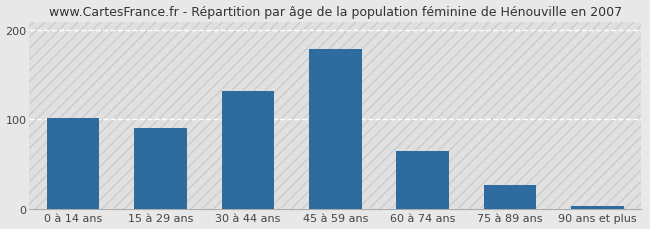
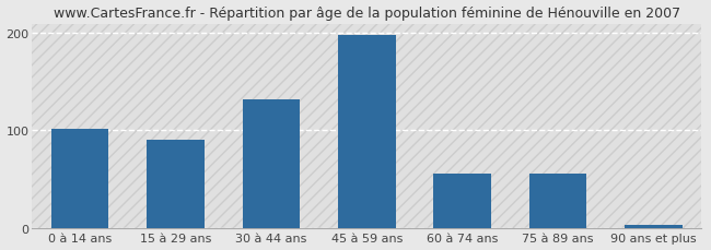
45 à 59 ans: 179 -> 198
60 à 74 ans: 65 -> 56
75 à 89 ans: 27 -> 56
